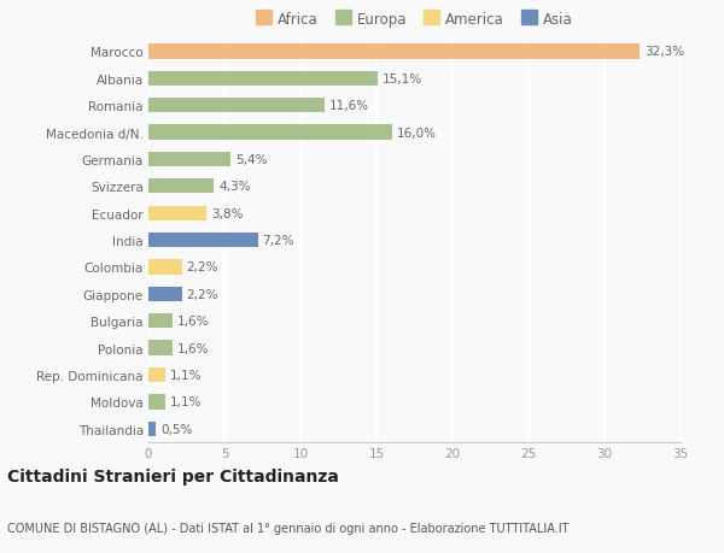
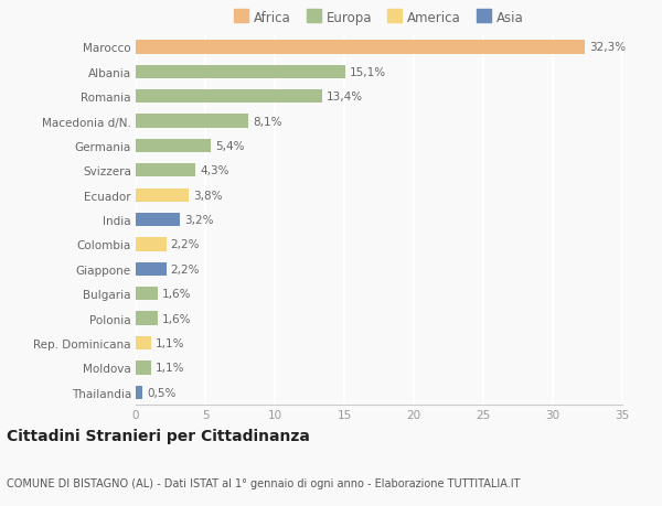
Romania: 11,6% -> 13,4%
Macedonia d/N.: 16,0% -> 8,1%
India: 7,2% -> 3,2%
